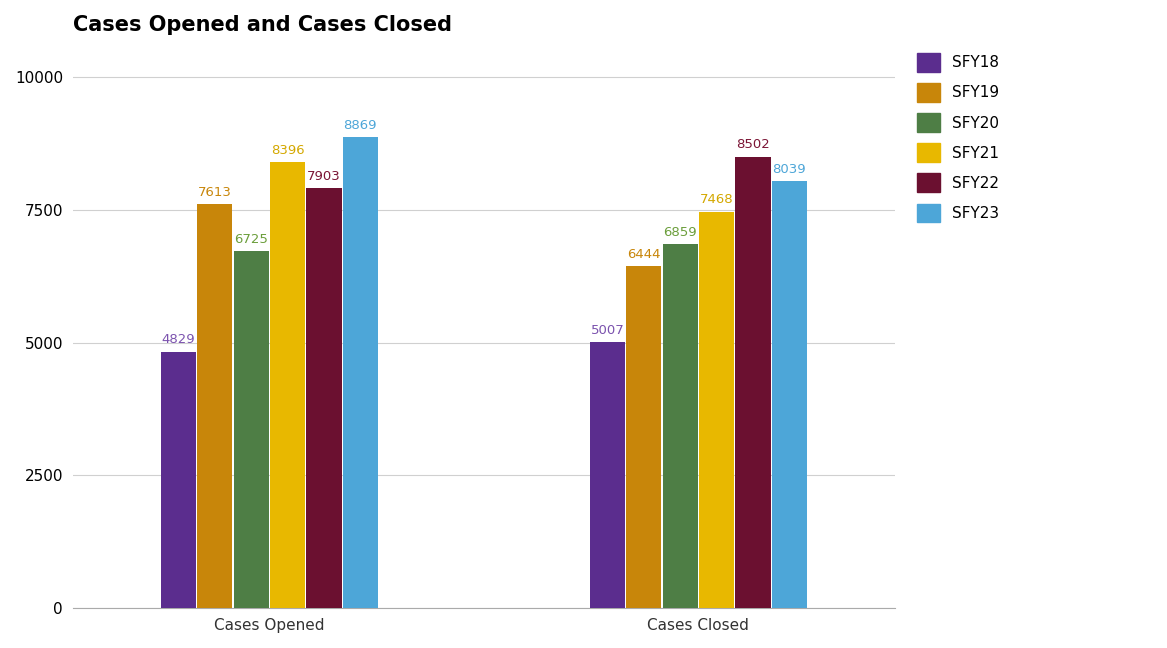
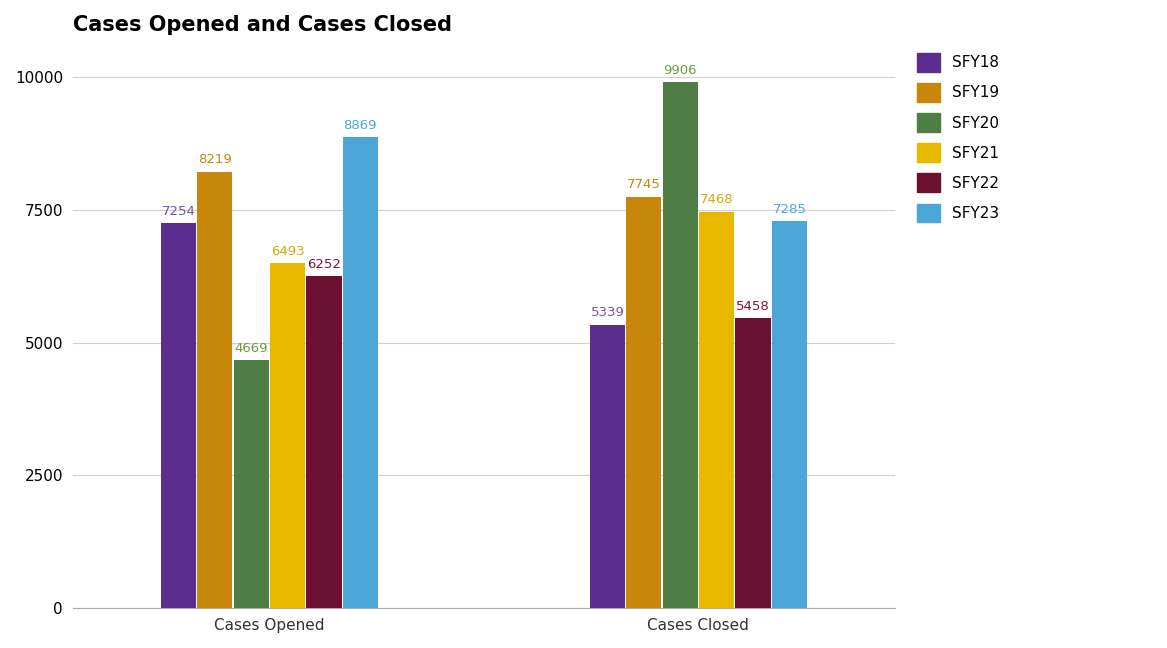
SFY18/Cases Opened: 4829 -> 7254
SFY19/Cases Opened: 7613 -> 8219
SFY20/Cases Opened: 6725 -> 4669
SFY21/Cases Opened: 8396 -> 6493
SFY22/Cases Opened: 7903 -> 6252
SFY18/Cases Closed: 5007 -> 5339
SFY19/Cases Closed: 6444 -> 7745
SFY20/Cases Closed: 6859 -> 9906
SFY22/Cases Closed: 8502 -> 5458
SFY23/Cases Closed: 8039 -> 7285
